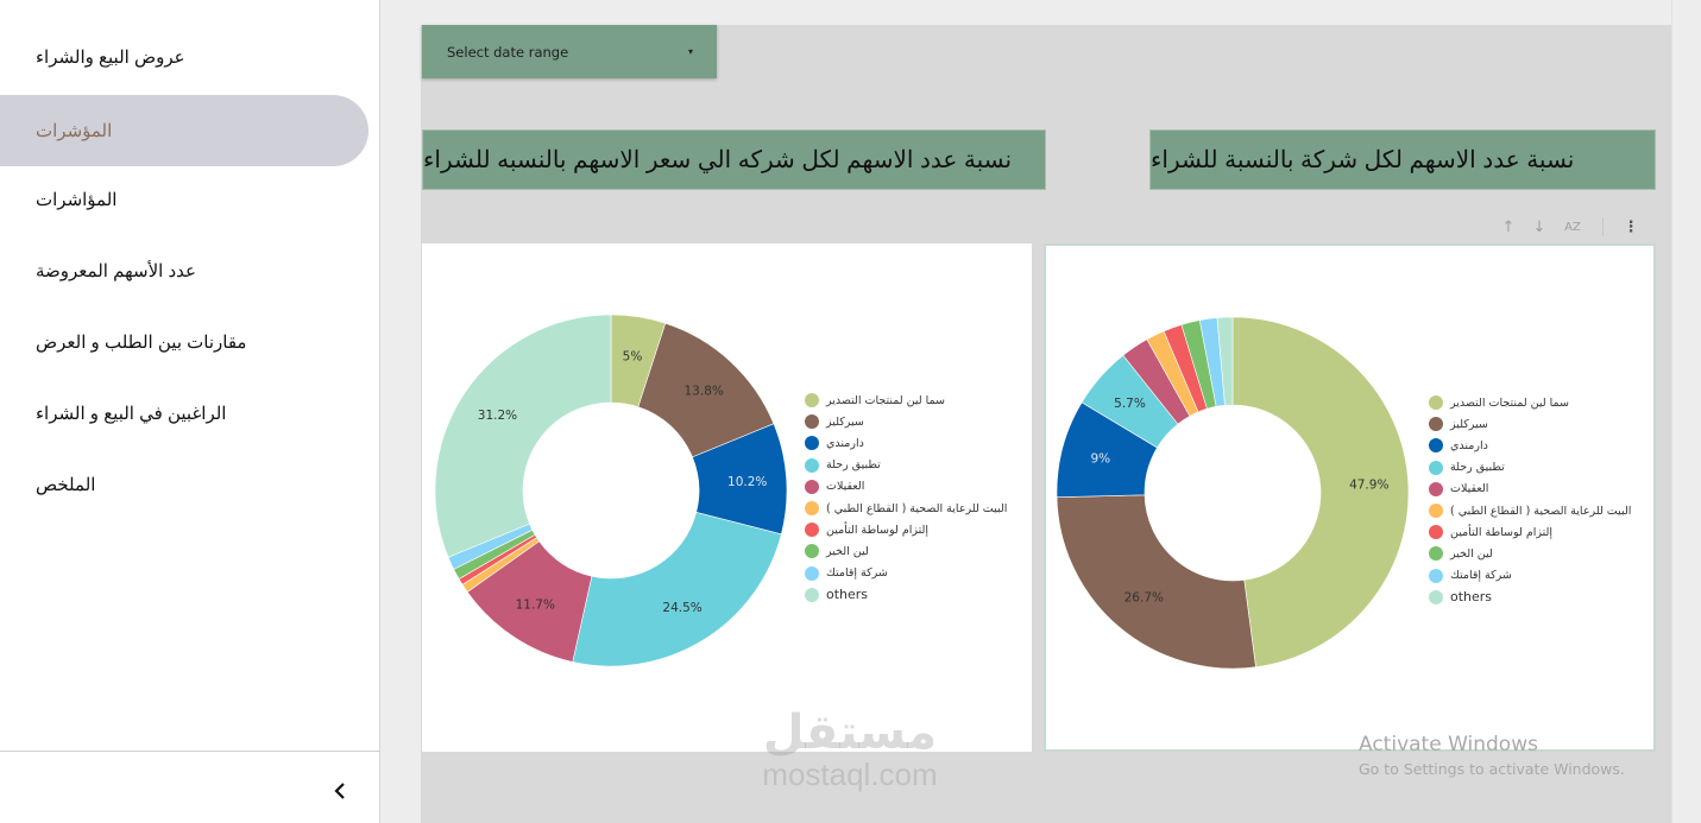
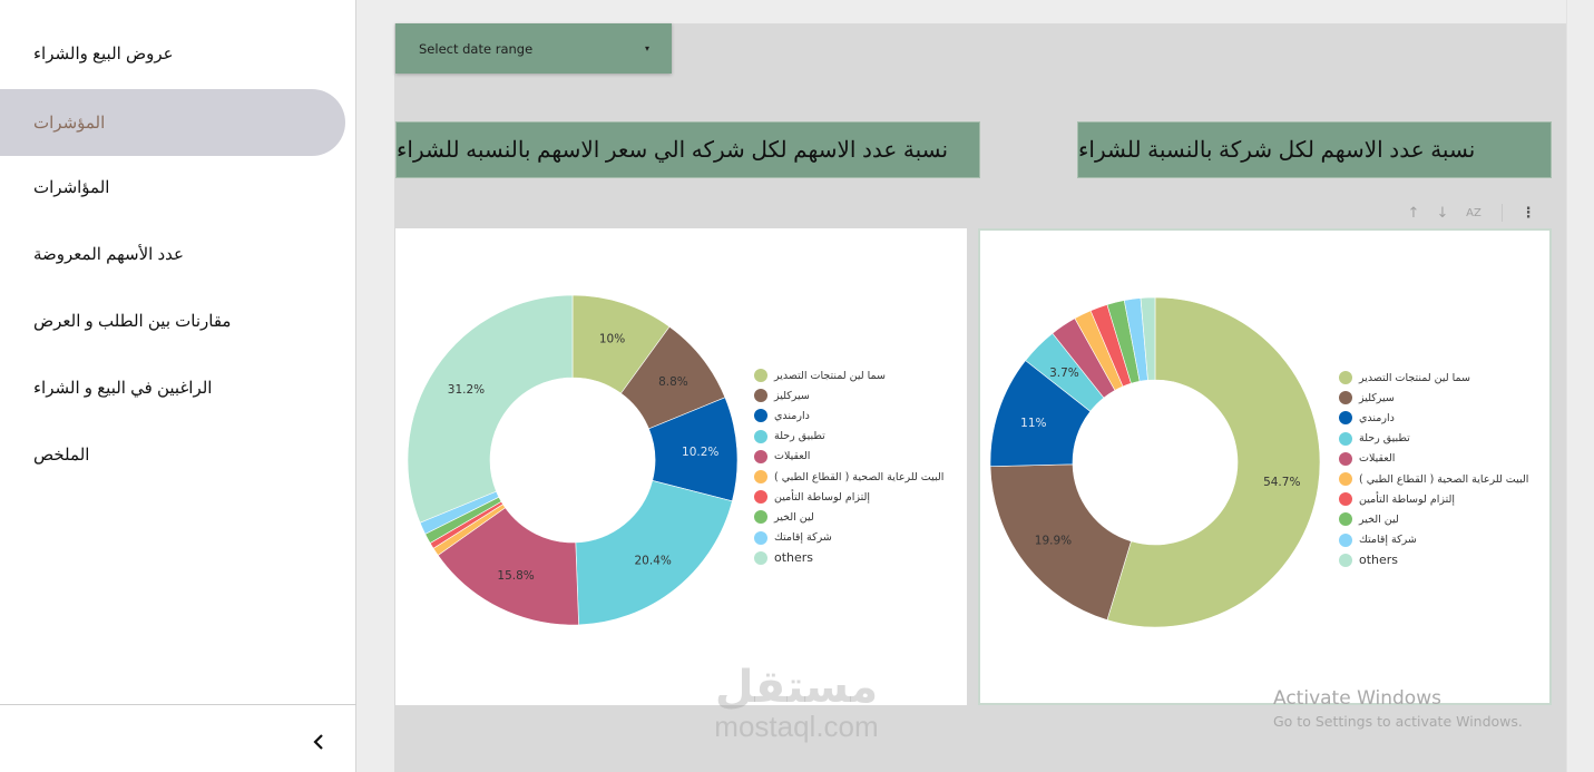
نسبة عدد الاسهم لكل شركه الي سعر الاسهم بالنسبه للشراء/سما لين لمنتجات التصدير: 5% -> 10%
نسبة عدد الاسهم لكل شركه الي سعر الاسهم بالنسبه للشراء/سيركليز: 13.8% -> 8.8%
نسبة عدد الاسهم لكل شركه الي سعر الاسهم بالنسبه للشراء/تطبيق رحلة: 24.5% -> 20.4%
نسبة عدد الاسهم لكل شركه الي سعر الاسهم بالنسبه للشراء/العقيلات: 11.7% -> 15.8%
نسبة عدد الاسهم لكل شركة بالنسبة للشراء/سما لين لمنتجات التصدير: 47.9% -> 54.7%
نسبة عدد الاسهم لكل شركة بالنسبة للشراء/سيركليز: 26.7% -> 19.9%
نسبة عدد الاسهم لكل شركة بالنسبة للشراء/دارمندي: 9% -> 11%
نسبة عدد الاسهم لكل شركة بالنسبة للشراء/تطبيق رحلة: 5.7% -> 3.7%
